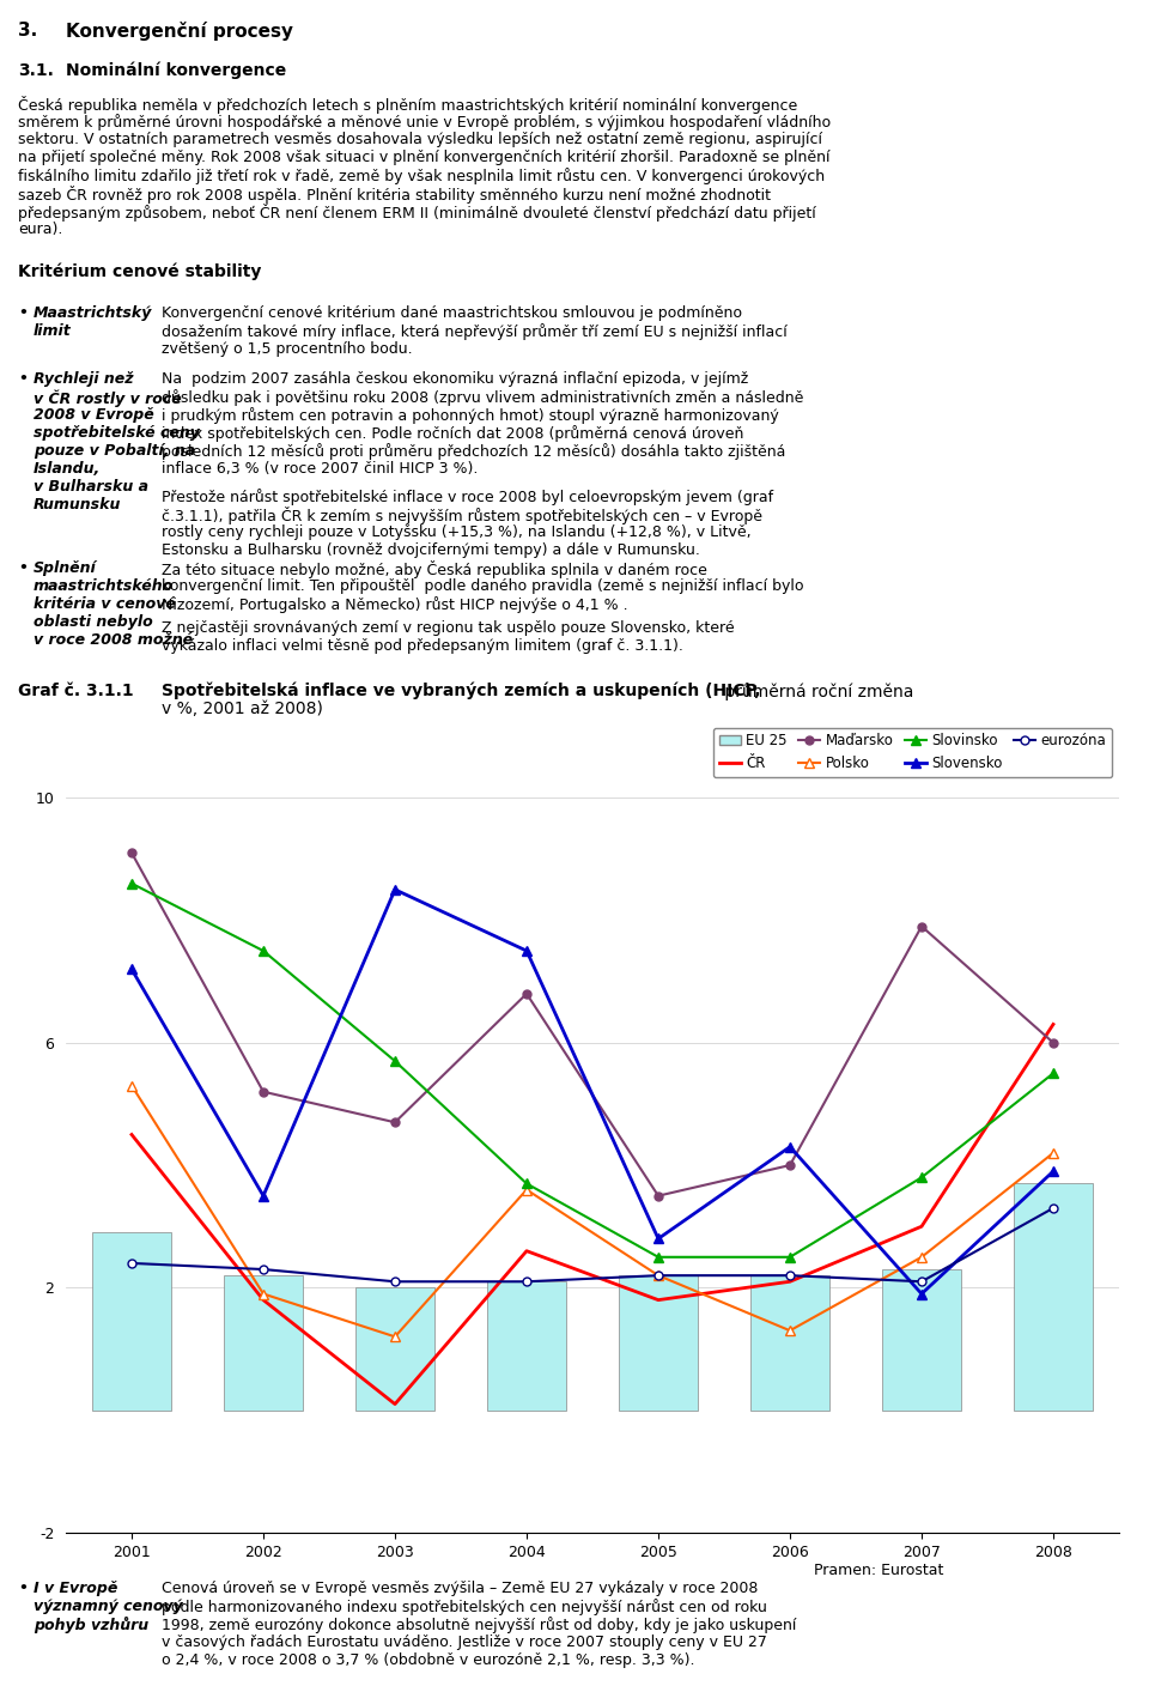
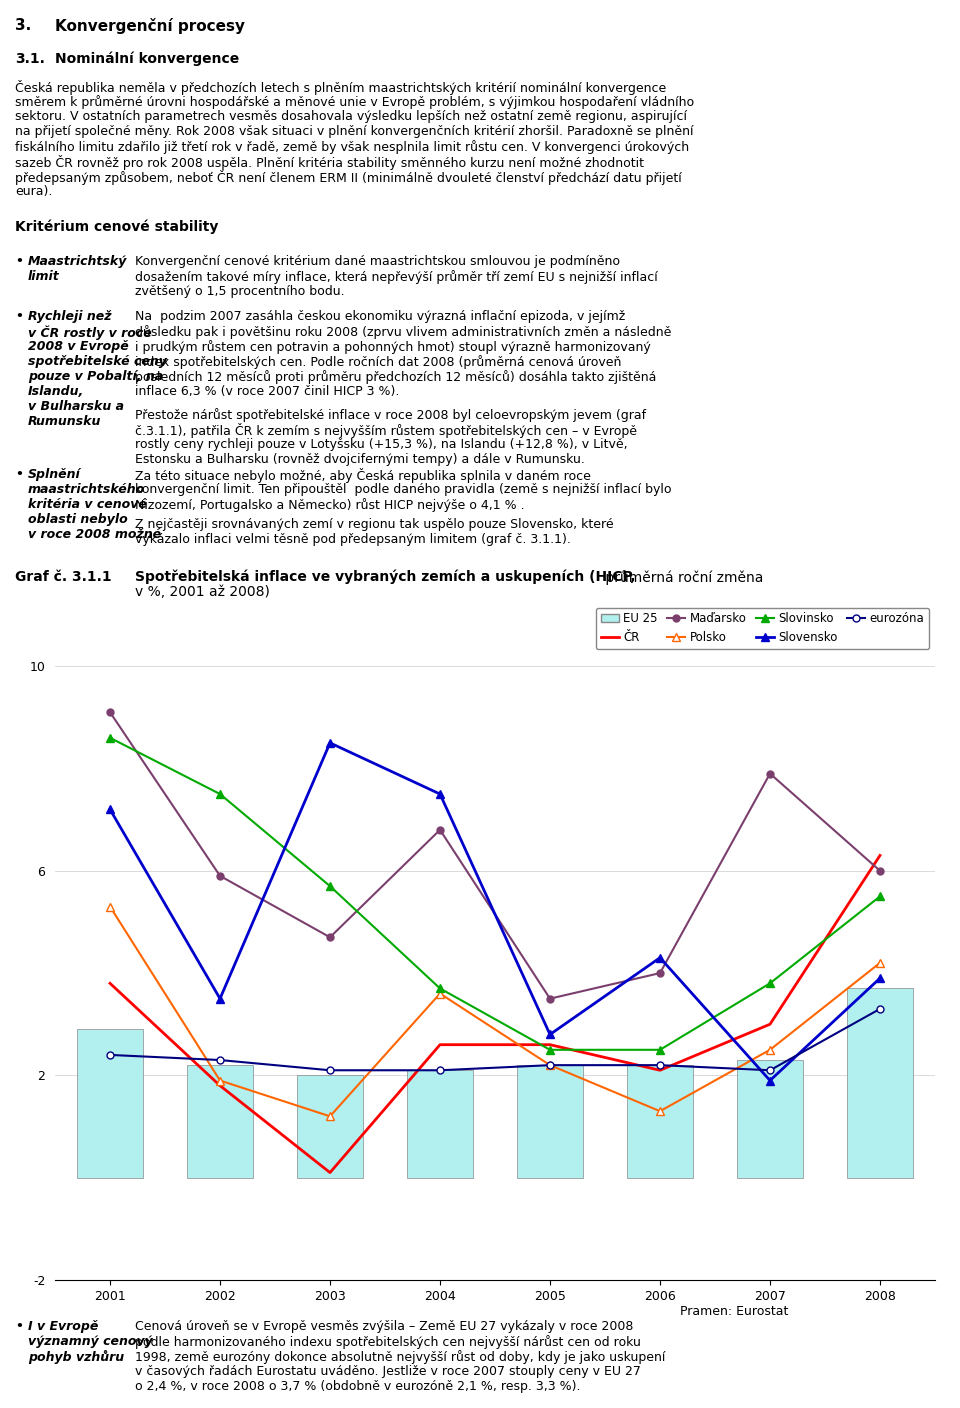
ČR/2001: 4.5 -> 3.8
Maďarsko/2002: 5.2 -> 5.9
ČR/2005: 1.8 -> 2.6
